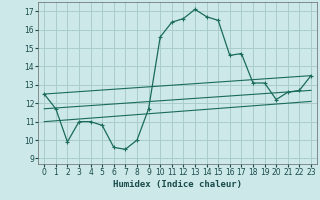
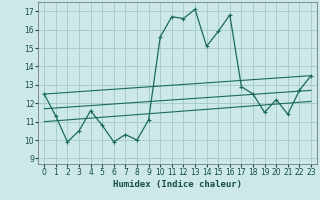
1: 11.7 -> 11.3
3: 11.0 -> 10.5
4: 11.0 -> 11.6
6: 9.6 -> 9.9
7: 9.5 -> 10.3
9: 11.7 -> 11.1
11: 16.4 -> 16.7
14: 16.7 -> 15.1
15: 16.5 -> 15.9
16: 14.6 -> 16.8
17: 14.7 -> 12.9
18: 13.1 -> 12.5
19: 13.1 -> 11.5
21: 12.6 -> 11.4
